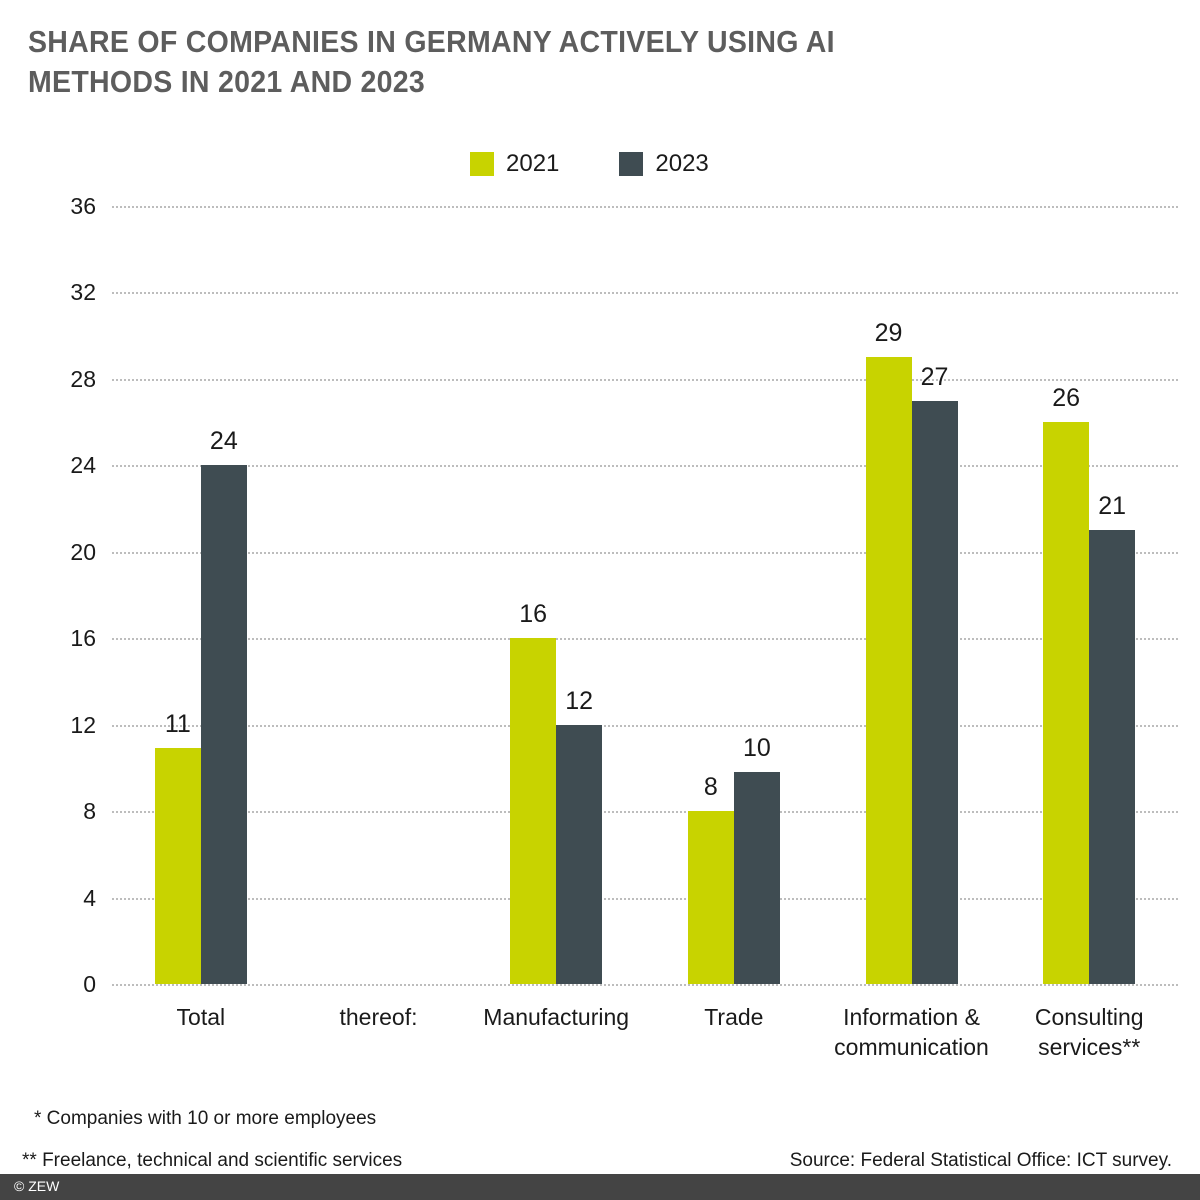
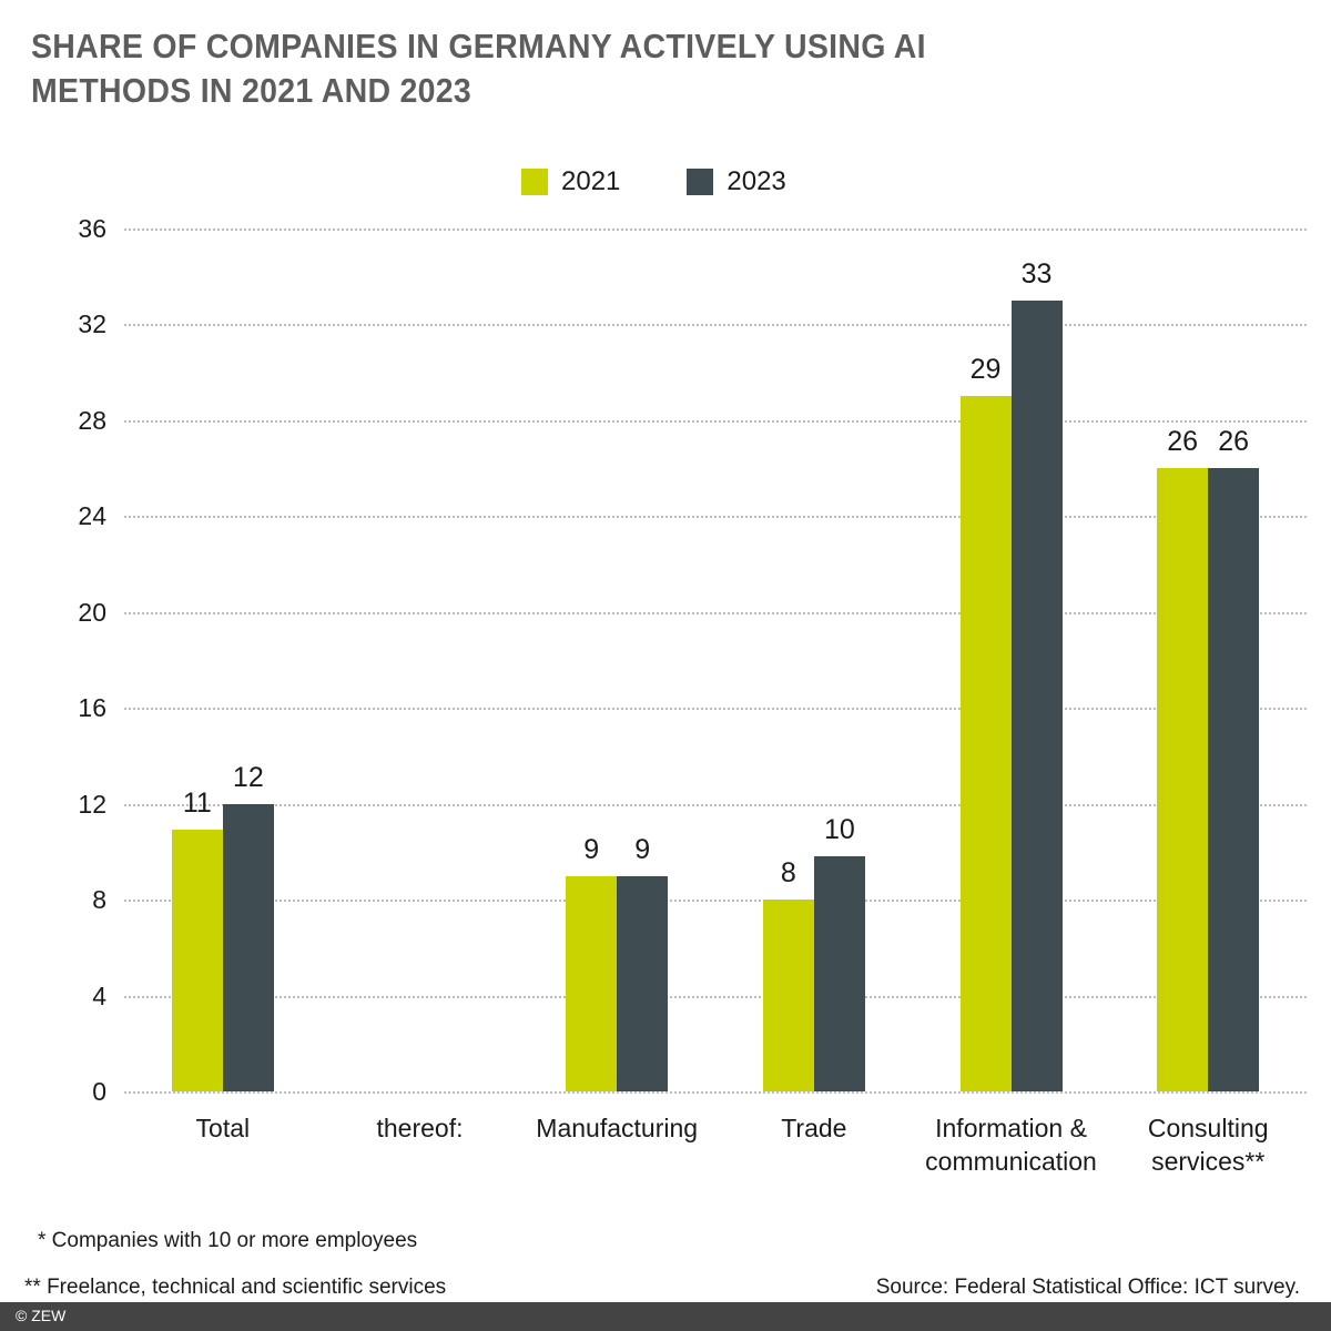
2023/Total: 24 -> 12
2021/Manufacturing: 16 -> 9
2023/Manufacturing: 12 -> 9
2023/Information & communication: 27 -> 33
2023/Consulting services**: 21 -> 26
